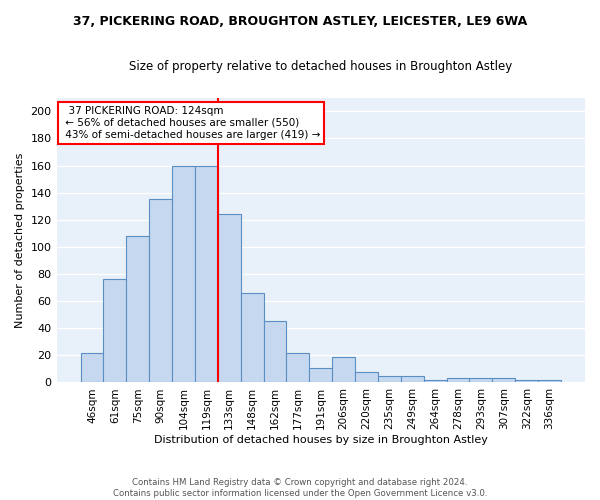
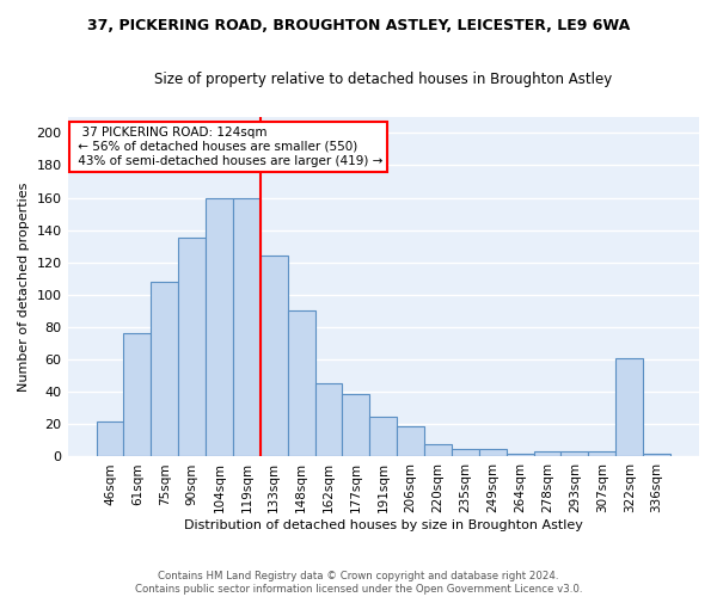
148sqm: 66 -> 90
177sqm: 22 -> 39
191sqm: 11 -> 25
322sqm: 2 -> 61
